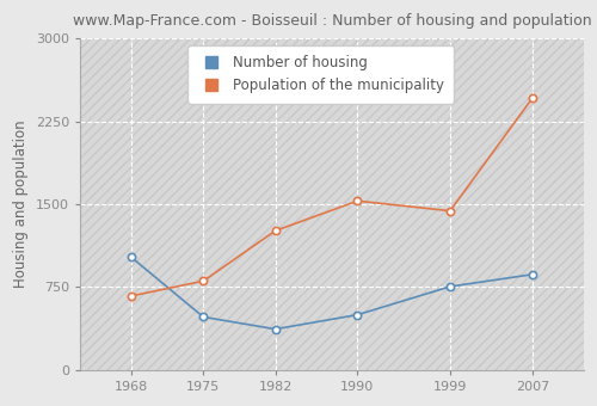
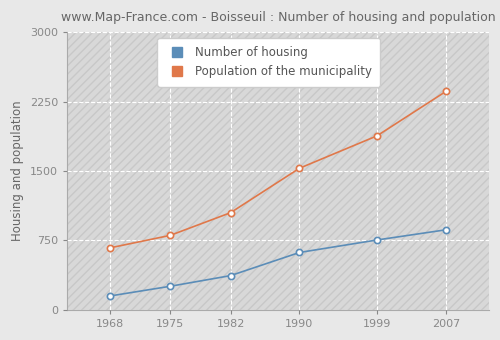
Number of housing/1968: 1020 -> 150
Number of housing/1975: 480 -> 260
Population of the municipality/1982: 1260 -> 1050
Number of housing/1990: 500 -> 620
Population of the municipality/1999: 1440 -> 1880
Population of the municipality/2007: 2460 -> 2360
